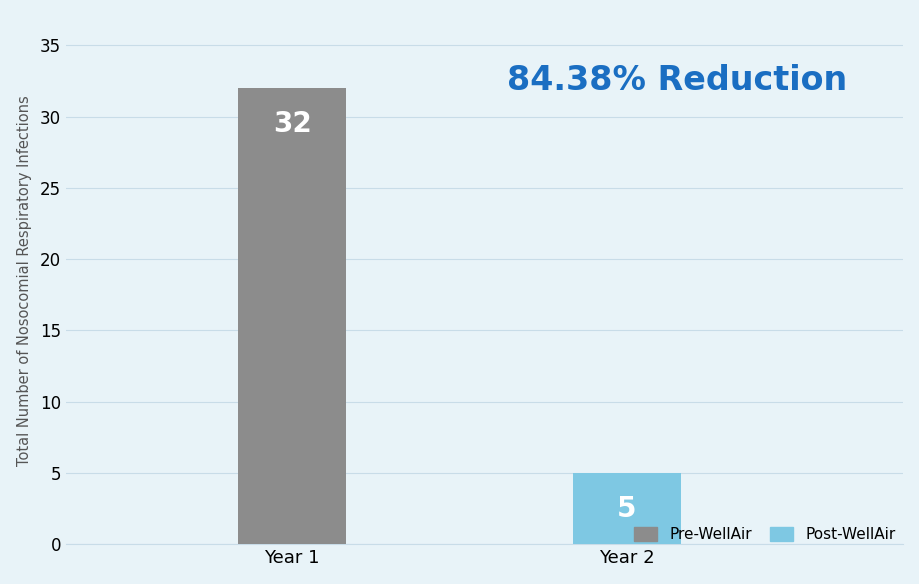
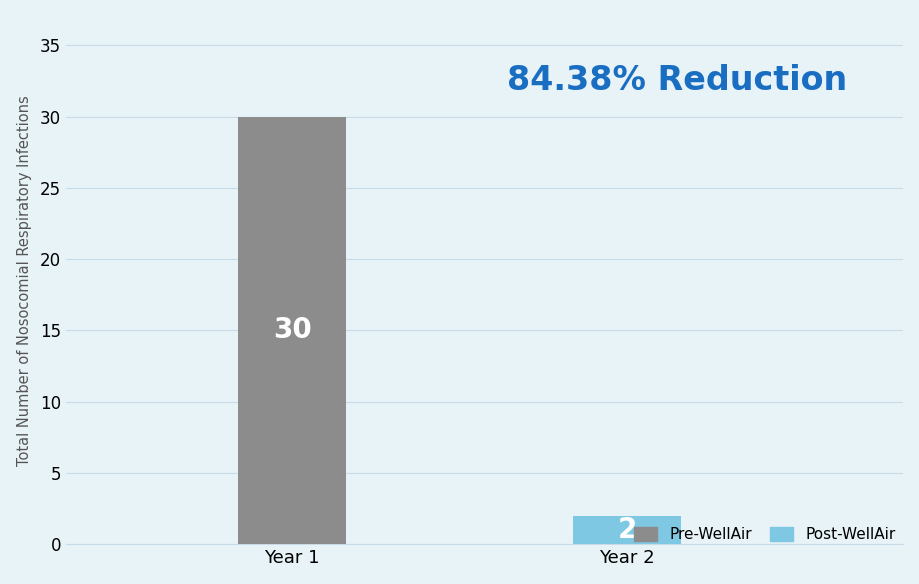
Year 1: 32 -> 30
Year 2: 5 -> 2
